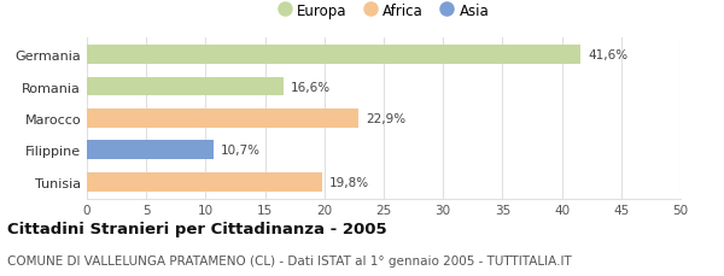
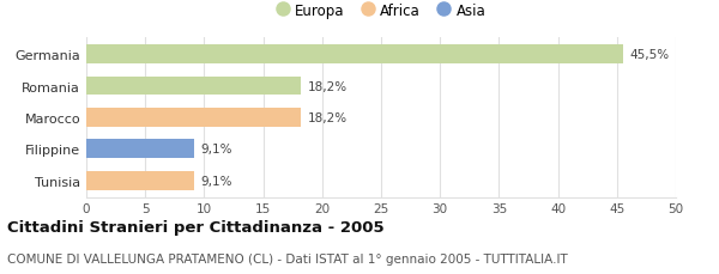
Germania: 41,6% -> 45,5%
Romania: 16,6% -> 18,2%
Marocco: 22,9% -> 18,2%
Filippine: 10,7% -> 9,1%
Tunisia: 19,8% -> 9,1%
